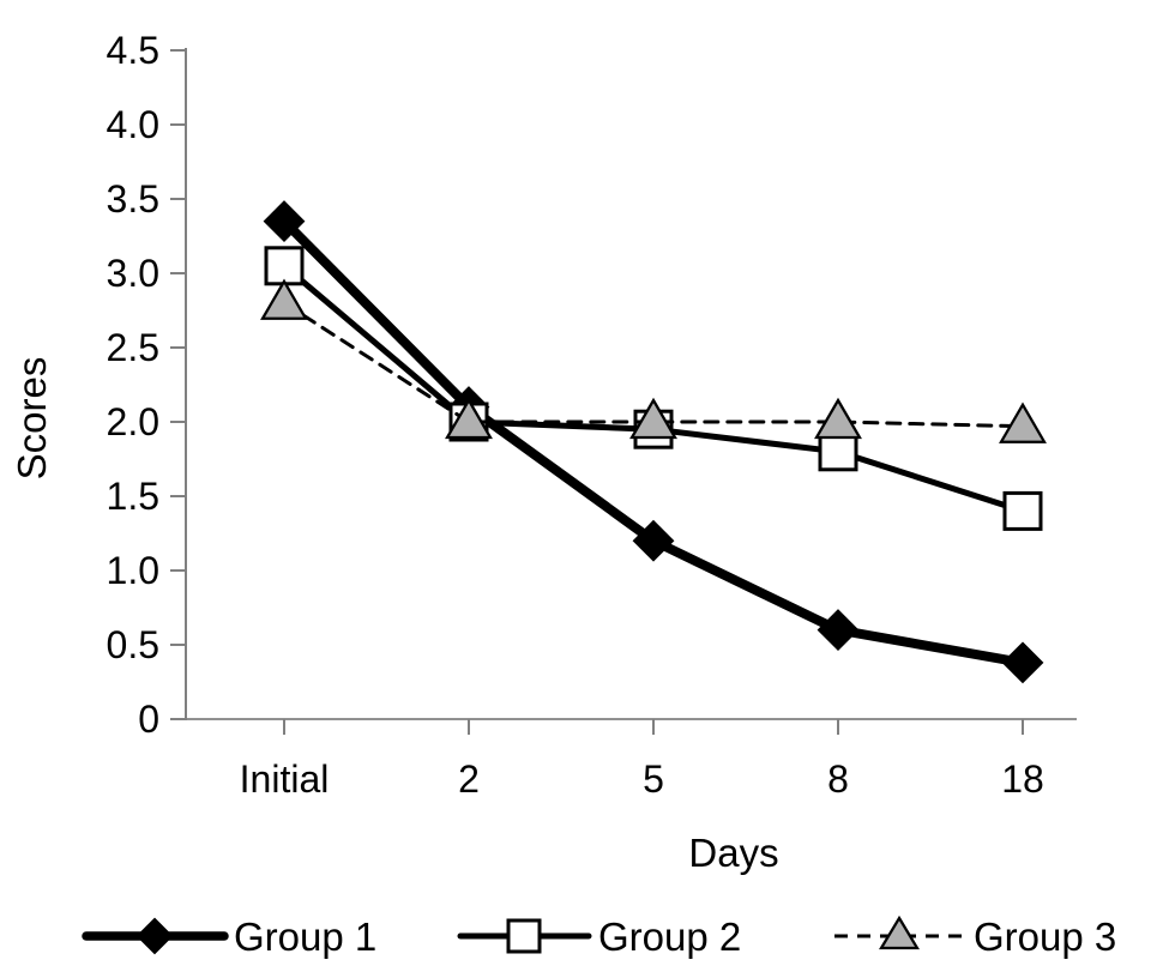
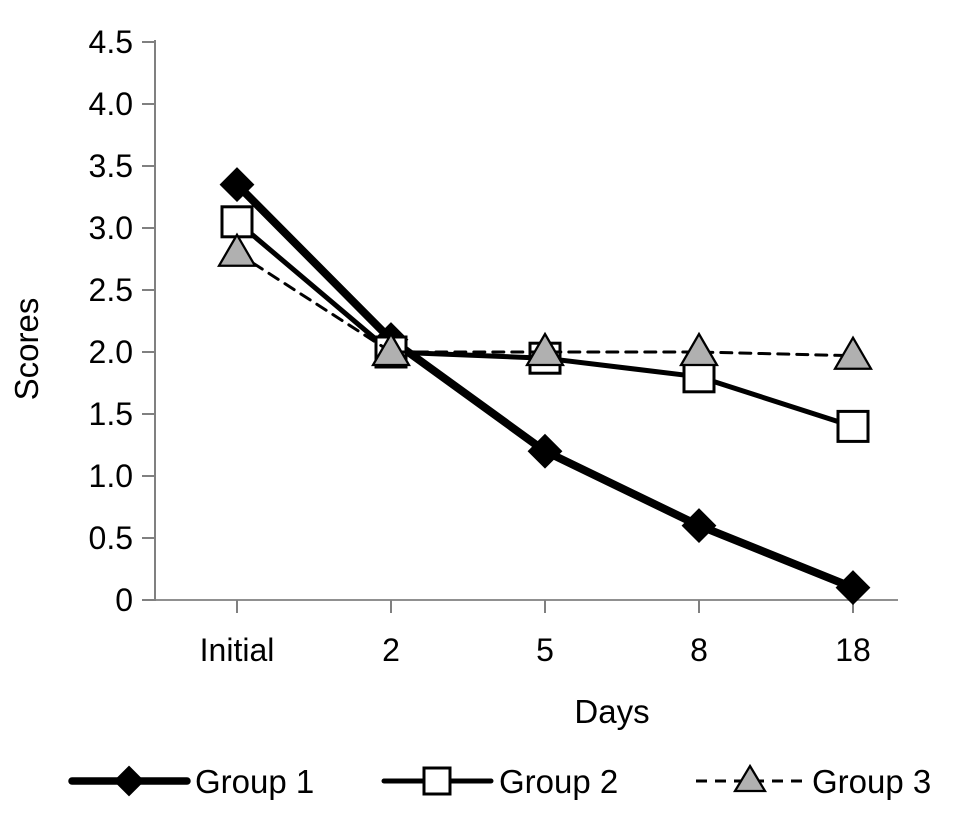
Group 1/18: 0.38 -> 0.10
